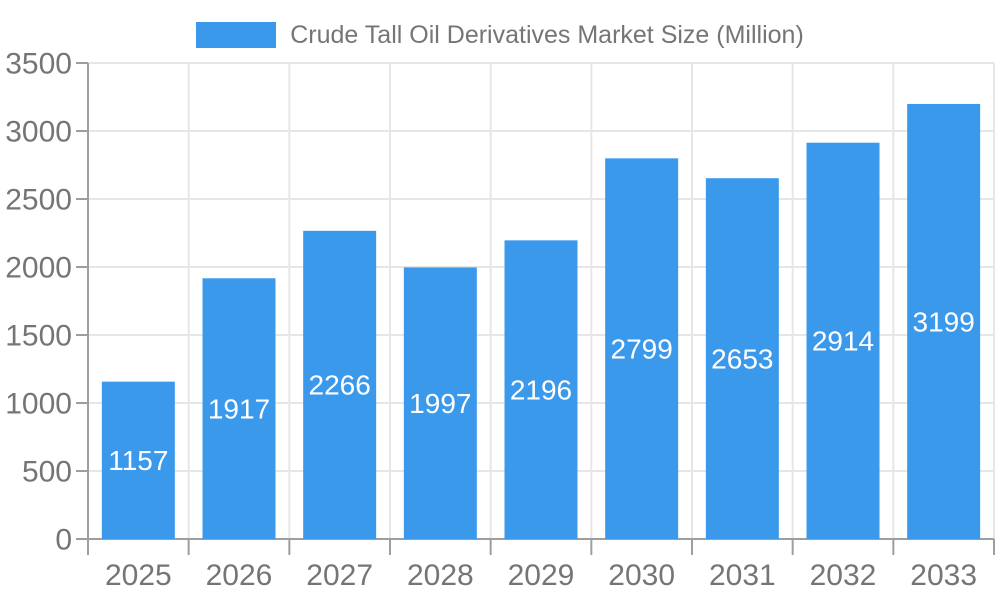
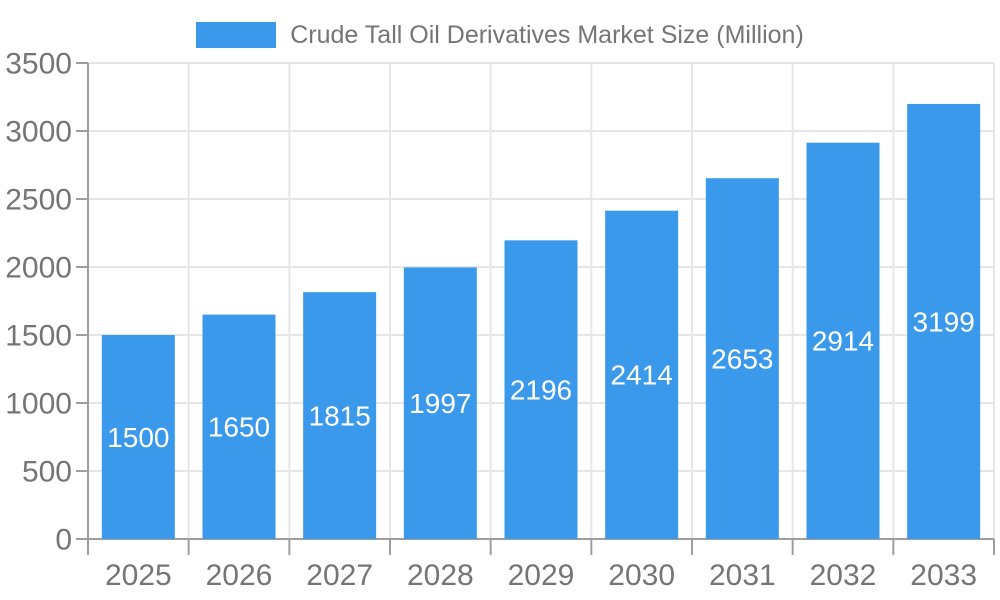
2025: 1157 -> 1500
2026: 1917 -> 1650
2027: 2266 -> 1815
2030: 2799 -> 2414
